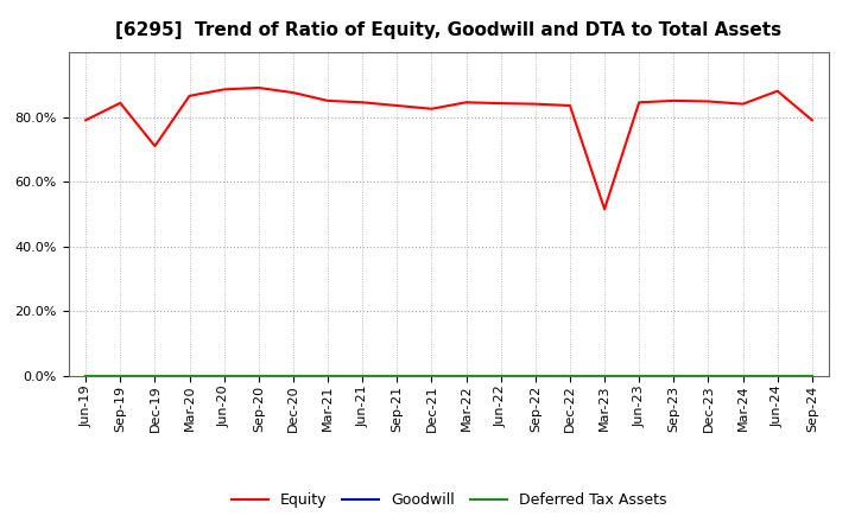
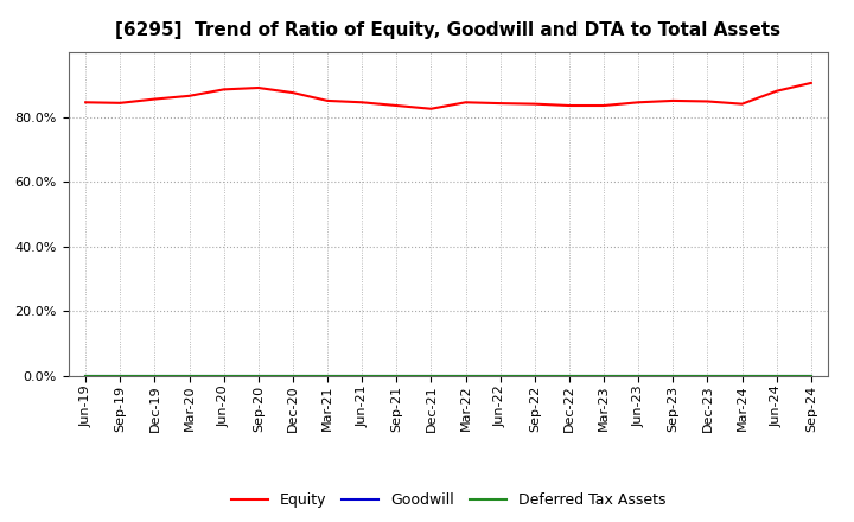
Equity/Jun-19: 79.0% -> 84.5%
Equity/Dec-19: 71.0% -> 85.5%
Equity/Mar-23: 51.5% -> 83.5%
Equity/Sep-24: 79.0% -> 90.5%
